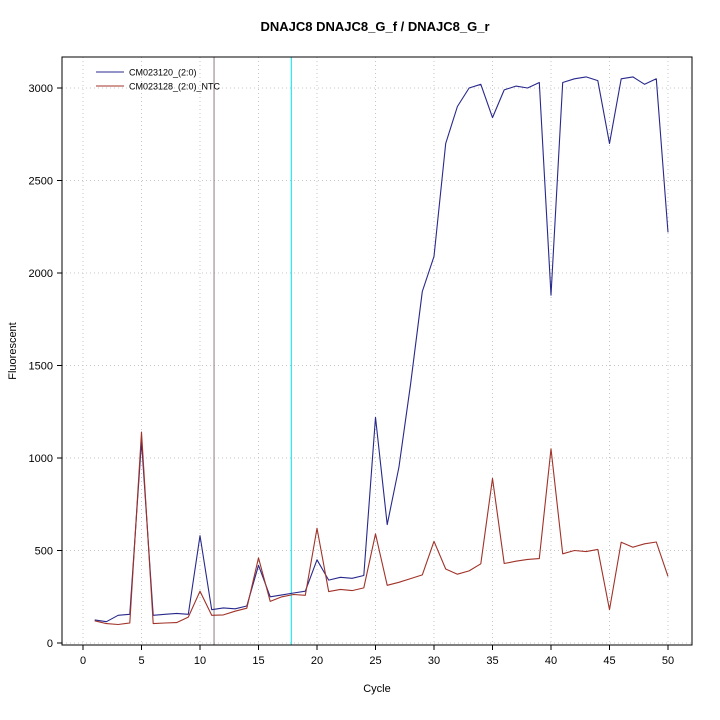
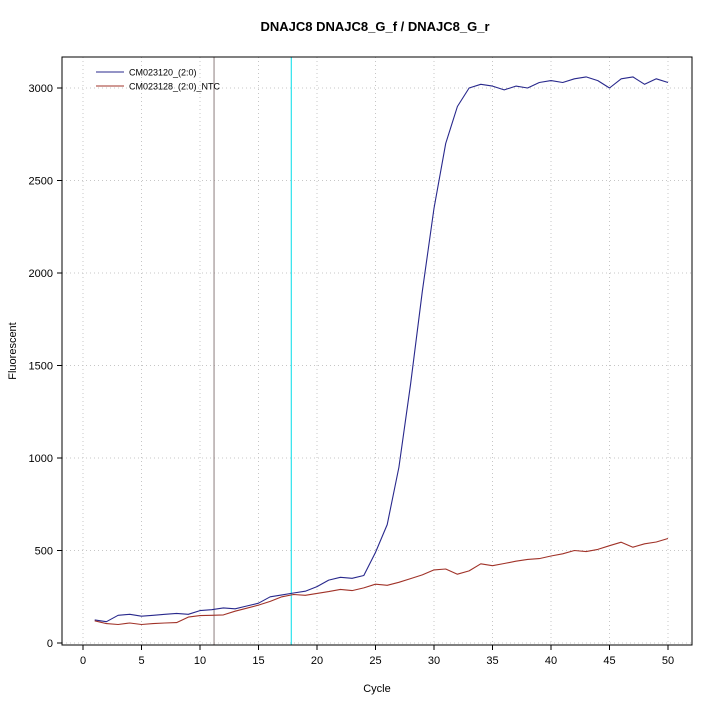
CM023120_(2:0)/5: 1090 -> 140
CM023128_(2:0)_NTC/5: 1140 -> 100
CM023120_(2:0)/10: 580 -> 180
CM023128_(2:0)_NTC/10: 280 -> 150
CM023120_(2:0)/15: 420 -> 220
CM023128_(2:0)_NTC/15: 460 -> 200
CM023120_(2:0)/20: 450 -> 300
CM023128_(2:0)_NTC/20: 620 -> 270
CM023120_(2:0)/25: 1220 -> 490
CM023128_(2:0)_NTC/25: 590 -> 320
CM023120_(2:0)/30: 2090 -> 2350
CM023128_(2:0)_NTC/30: 550 -> 400
CM023120_(2:0)/35: 2840 -> 3010
CM023128_(2:0)_NTC/35: 890 -> 420
CM023120_(2:0)/40: 1880 -> 3040
CM023128_(2:0)_NTC/40: 1050 -> 470
CM023120_(2:0)/45: 2700 -> 3000
CM023128_(2:0)_NTC/45: 180 -> 530
CM023120_(2:0)/50: 2220 -> 3030
CM023128_(2:0)_NTC/50: 360 -> 560
